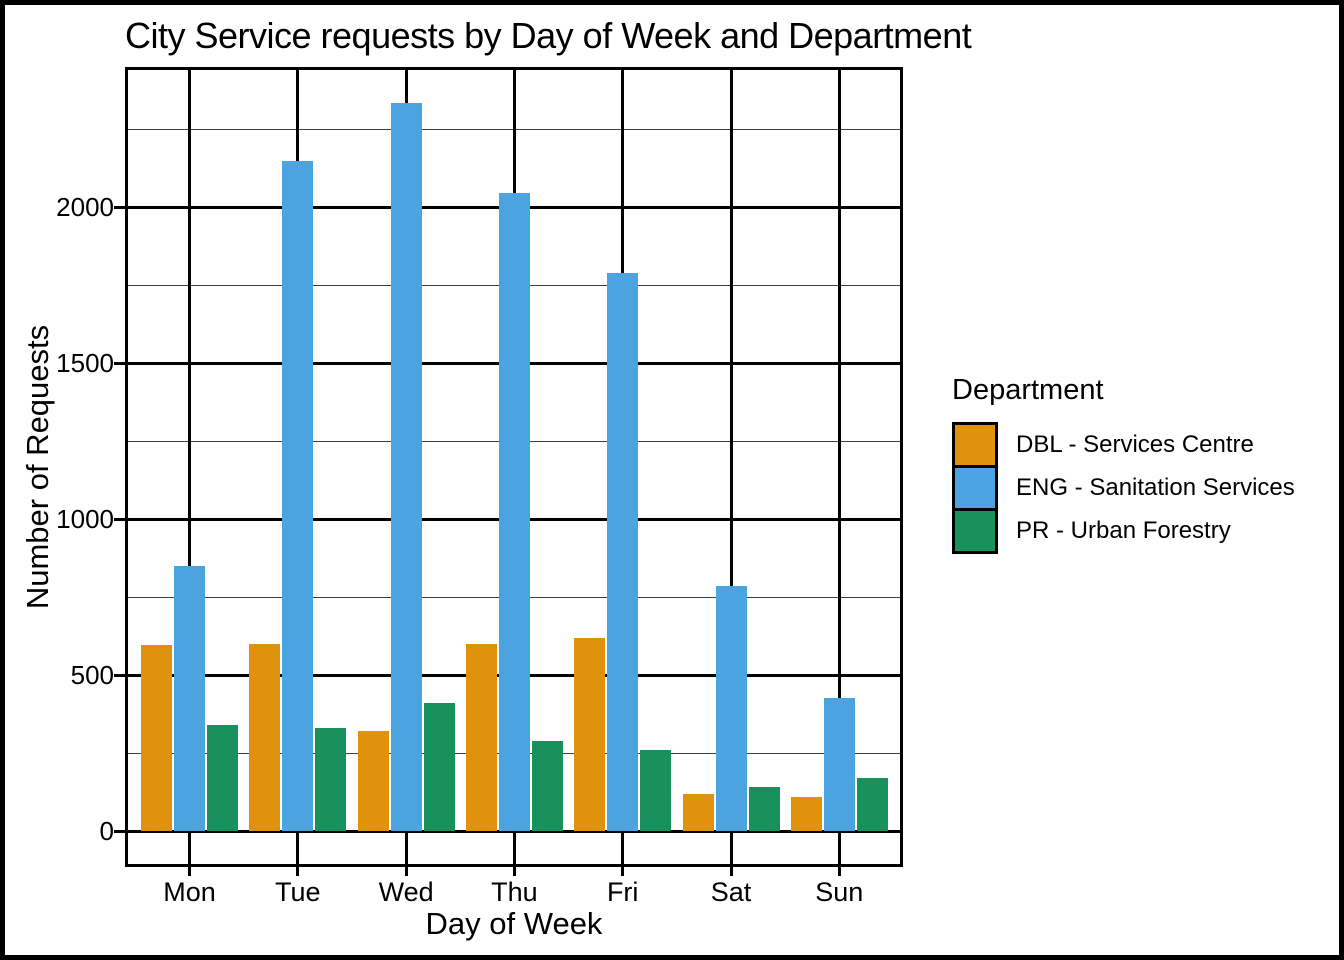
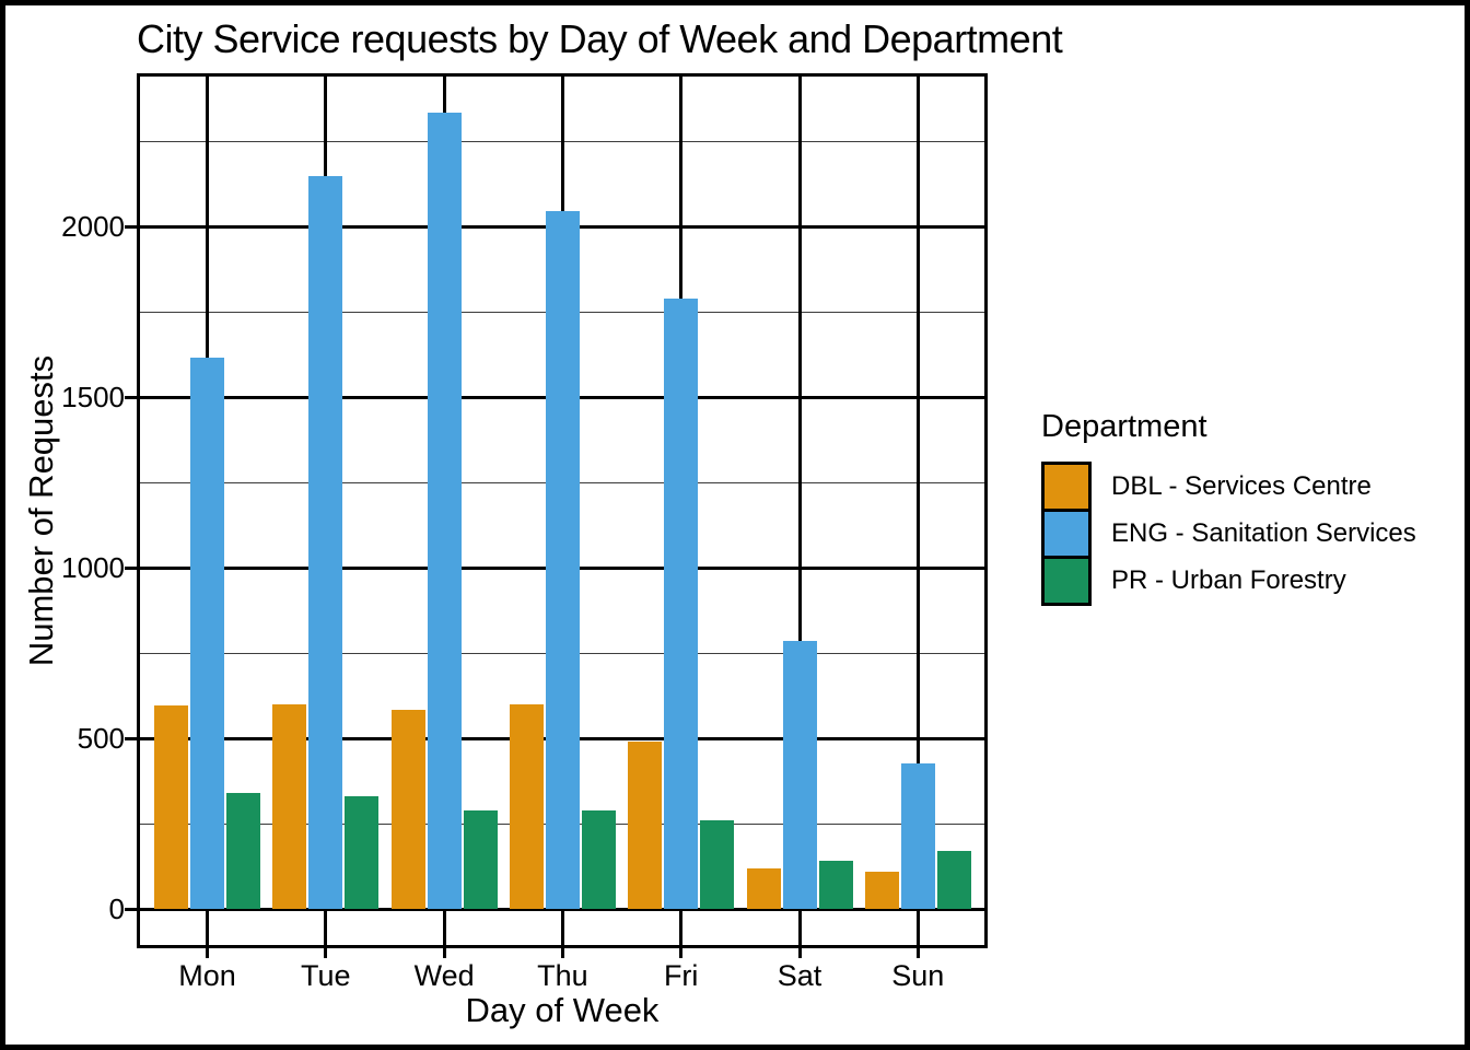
ENG - Sanitation Services/Mon: 850 -> 1620
DBL - Services Centre/Wed: 320 -> 580
PR - Urban Forestry/Wed: 410 -> 290
DBL - Services Centre/Fri: 620 -> 490
